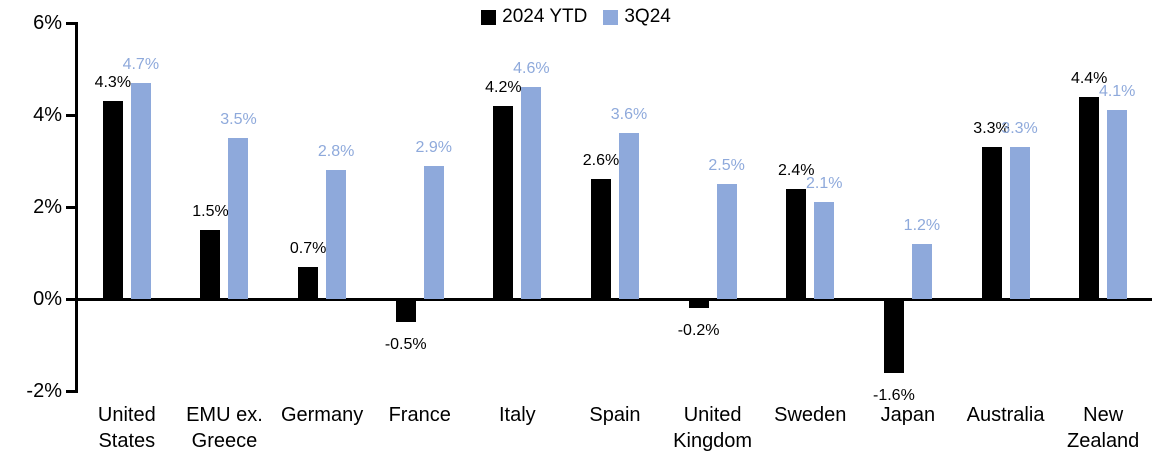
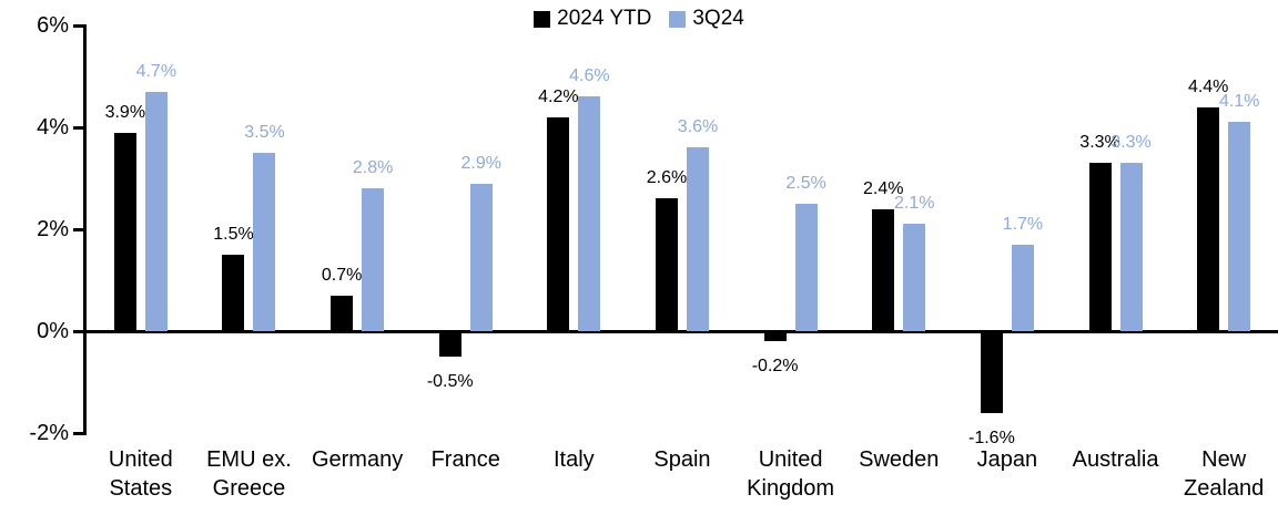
2024 YTD/United States: 4.3% -> 3.9%
3Q24/Japan: 1.2% -> 1.7%
